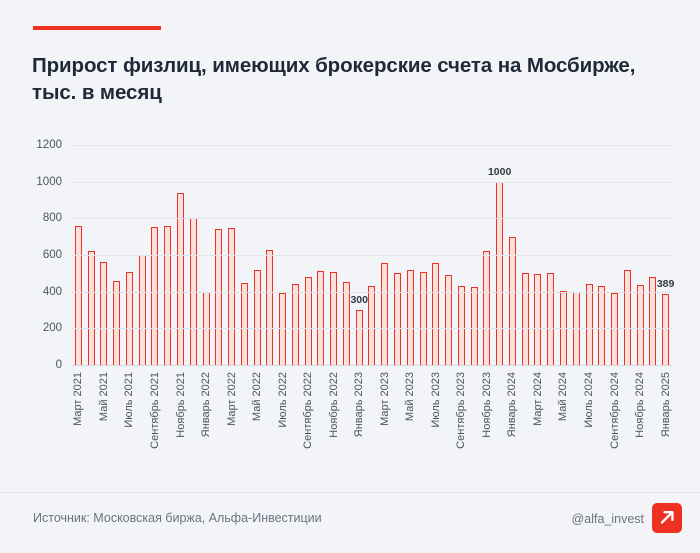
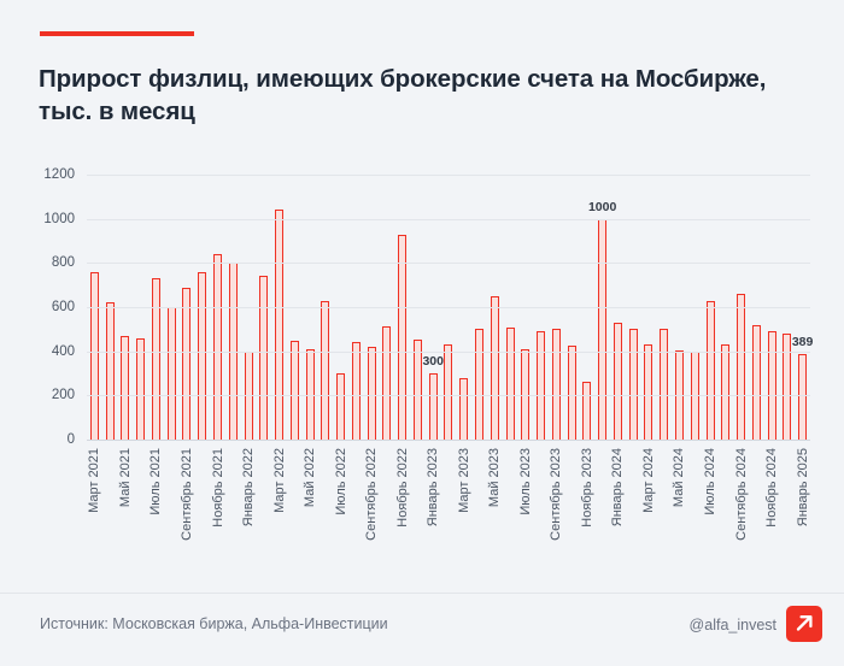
Май 2021: 560 -> 470
Июль 2021: 500 -> 730
Сентябрь 2021: 760 -> 690
Ноябрь 2021: 940 -> 840
Март 2022: 740 -> 1040
Май 2022: 520 -> 410
Июль 2022: 400 -> 300
Сентябрь 2022: 480 -> 420
Ноябрь 2022: 500 -> 930
Март 2023: 560 -> 280
Май 2023: 520 -> 650
Июль 2023: 560 -> 410
Сентябрь 2023: 430 -> 500
Ноябрь 2023: 620 -> 260
Январь 2024: 700 -> 530
Март 2024: 500 -> 430
Июль 2024: 440 -> 630
Сентябрь 2024: 400 -> 660
Ноябрь 2024: 440 -> 490
